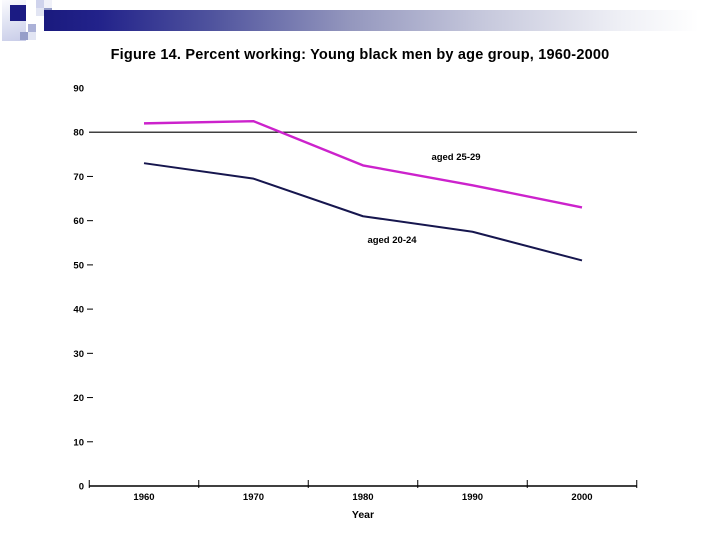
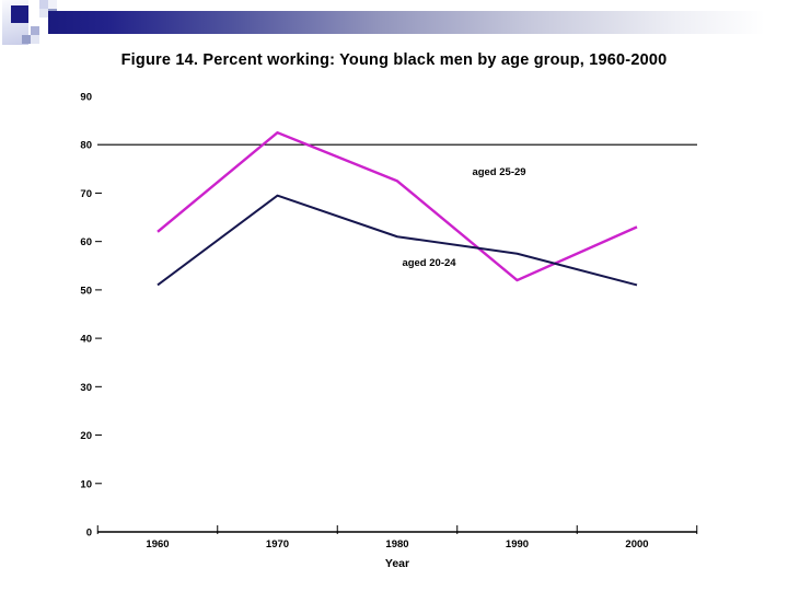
aged 25-29/1960: 82 -> 62
aged 20-24/1960: 73 -> 51
aged 25-29/1990: 68 -> 52
